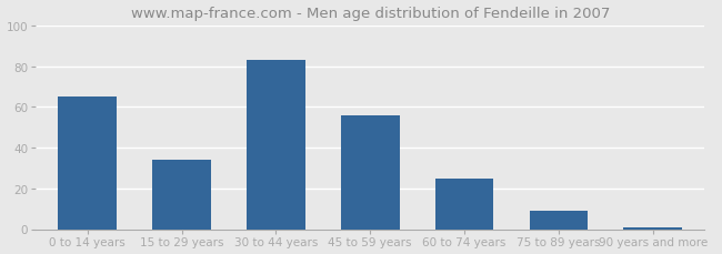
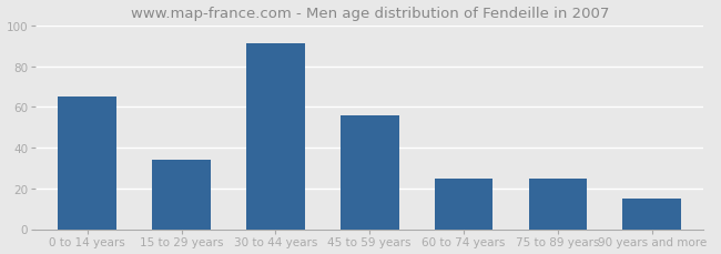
30 to 44 years: 83 -> 91
75 to 89 years: 9 -> 25
90 years and more: 1 -> 15
